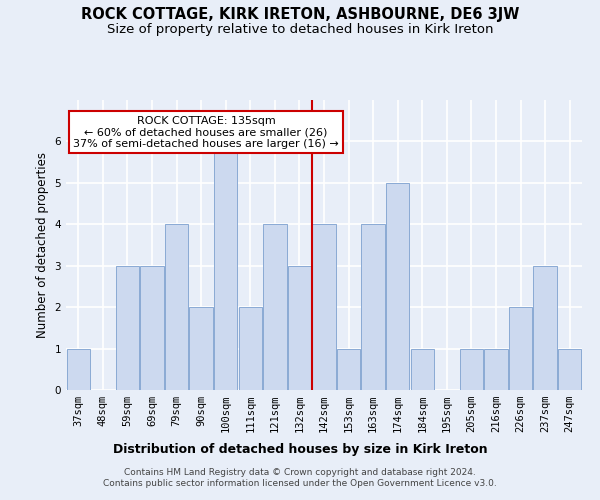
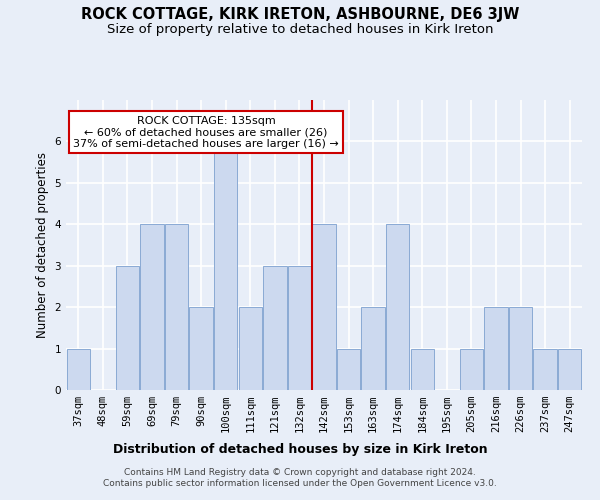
69sqm: 3 -> 4
121sqm: 4 -> 3
163sqm: 4 -> 2
174sqm: 5 -> 4
216sqm: 1 -> 2
237sqm: 3 -> 1
